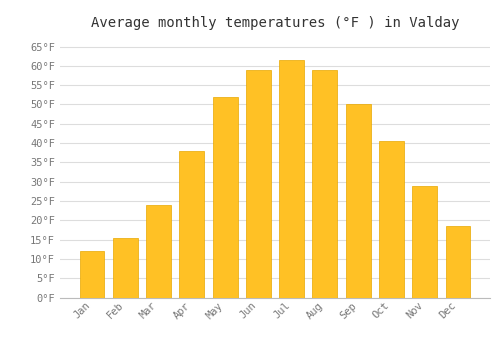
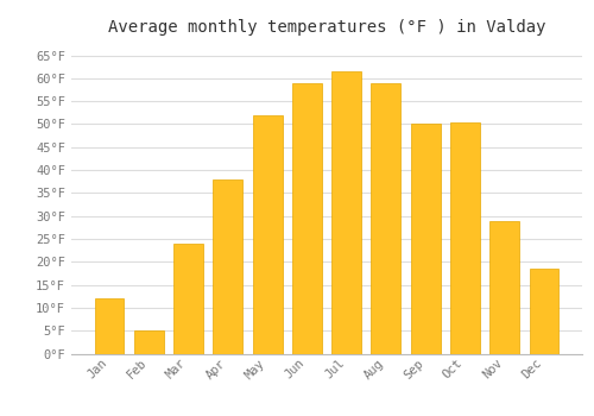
Feb: 15.5°F -> 5.0°F
Oct: 40.5°F -> 50.5°F
